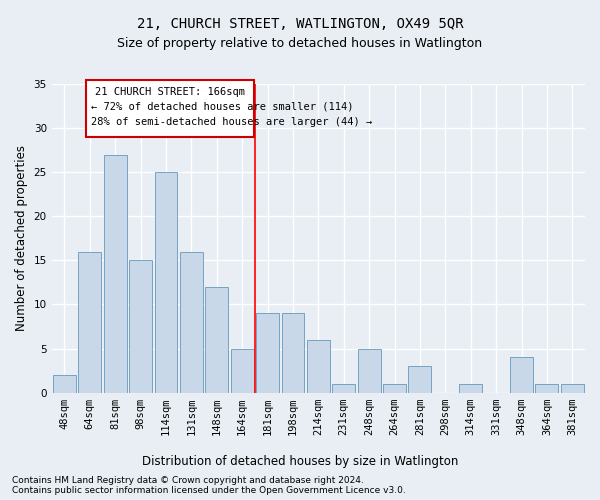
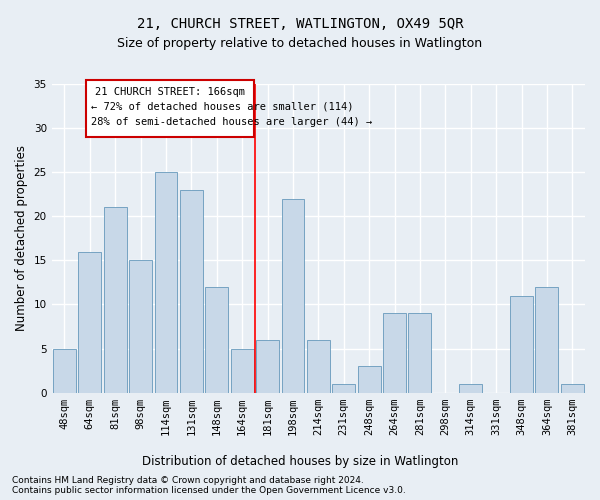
48sqm: 2 -> 5
81sqm: 27 -> 21
131sqm: 16 -> 23
181sqm: 9 -> 6
198sqm: 9 -> 22
248sqm: 5 -> 3
264sqm: 1 -> 9
281sqm: 3 -> 9
348sqm: 4 -> 11
364sqm: 1 -> 12
